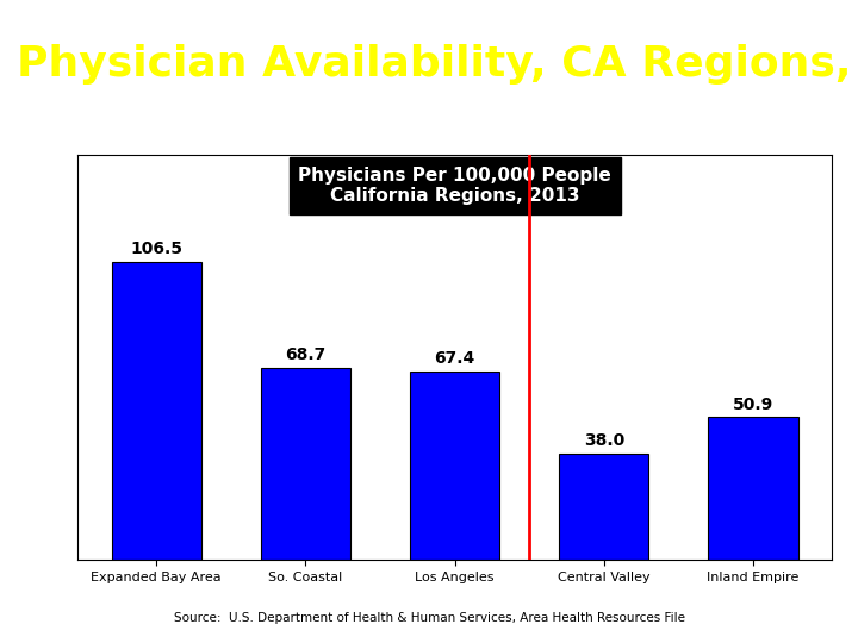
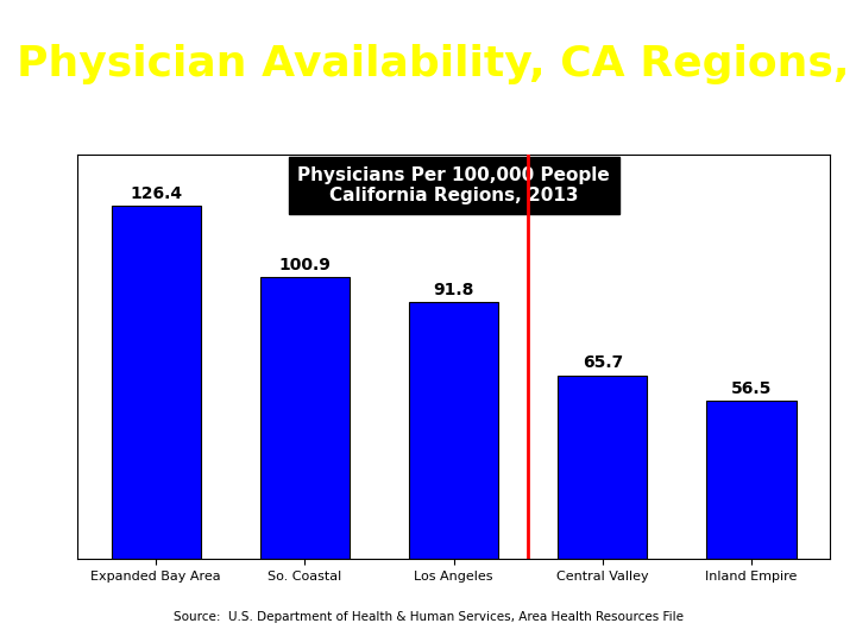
Expanded Bay Area: 106.5 -> 126.4
So. Coastal: 68.7 -> 100.9
Los Angeles: 67.4 -> 91.8
Central Valley: 38.0 -> 65.7
Inland Empire: 50.9 -> 56.5
